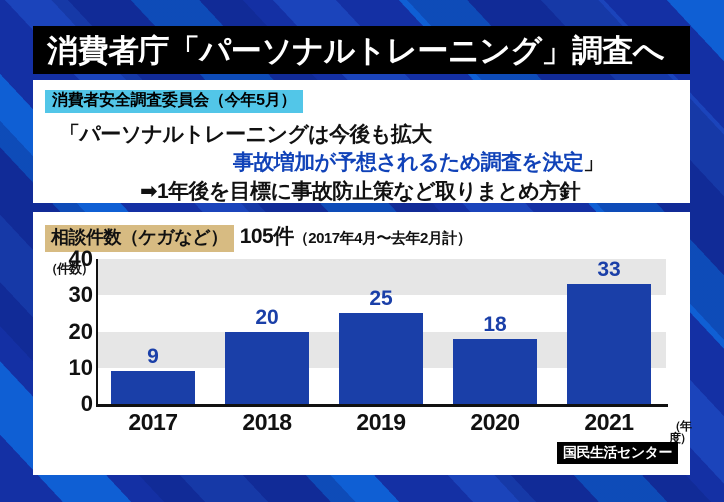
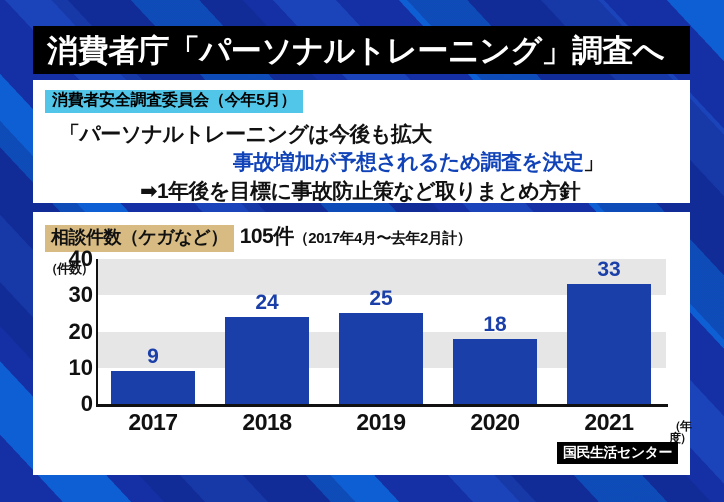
2018: 20 -> 24
